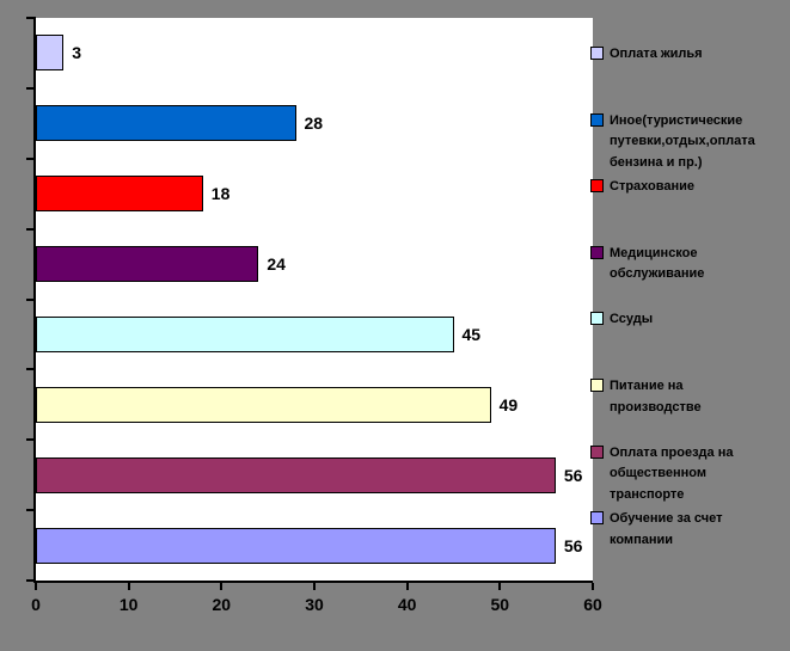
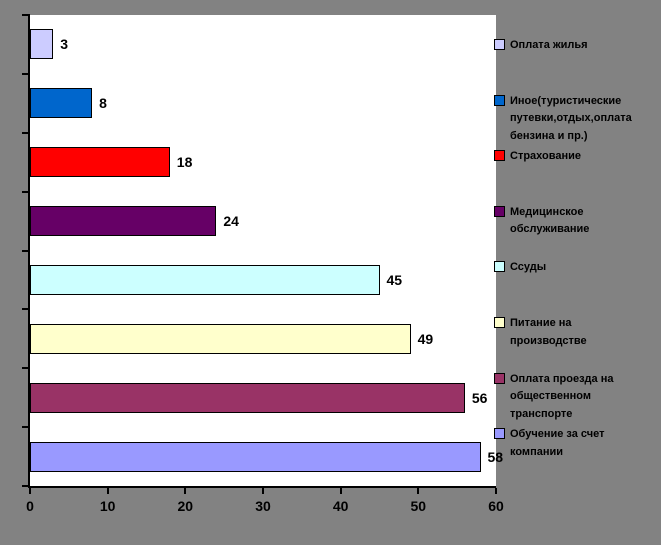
Иное(туристические путевки,отдых,оплата бензина и пр.): 28 -> 8
Обучение за счет компании: 56 -> 58
